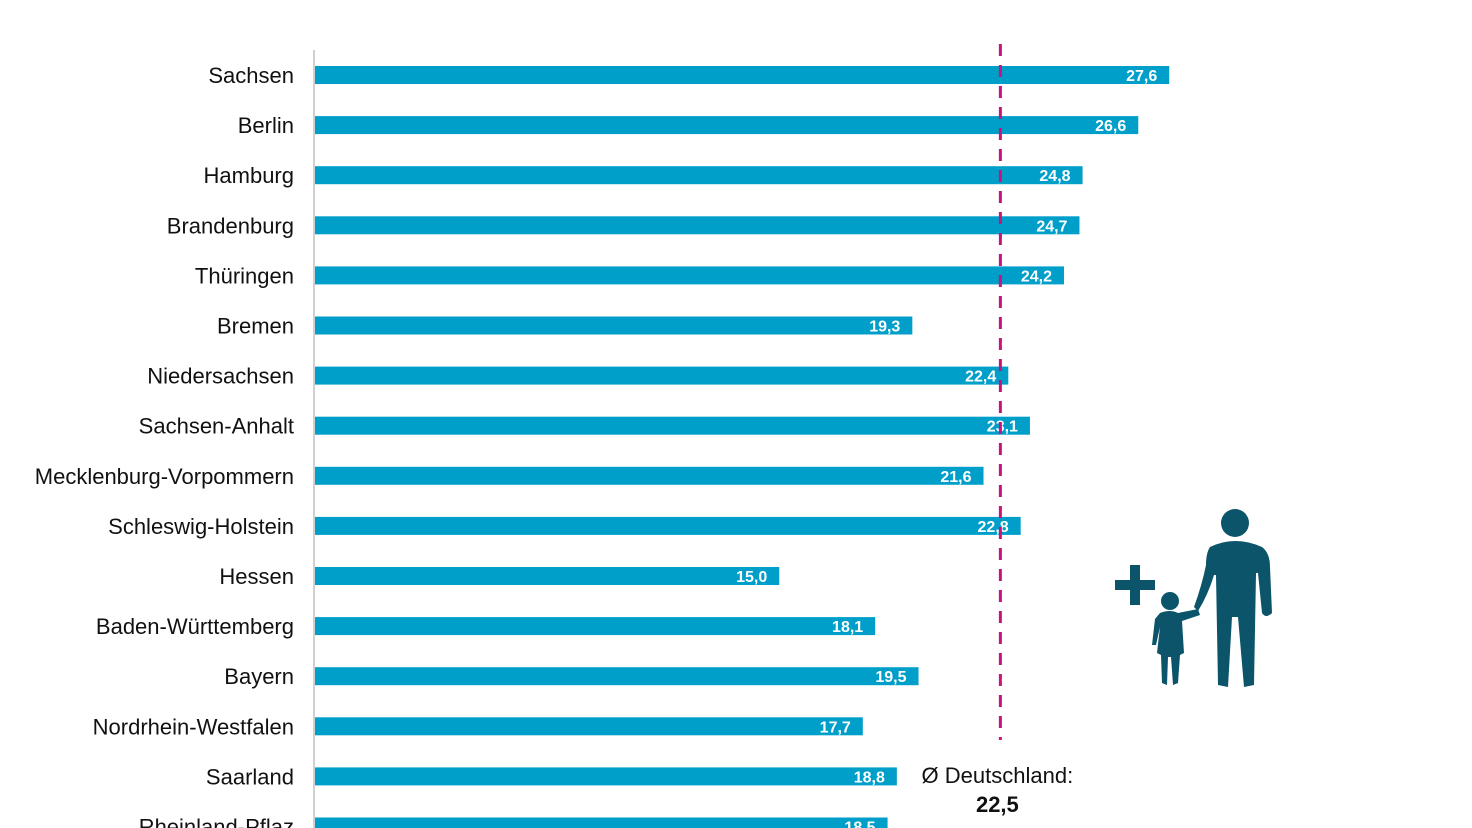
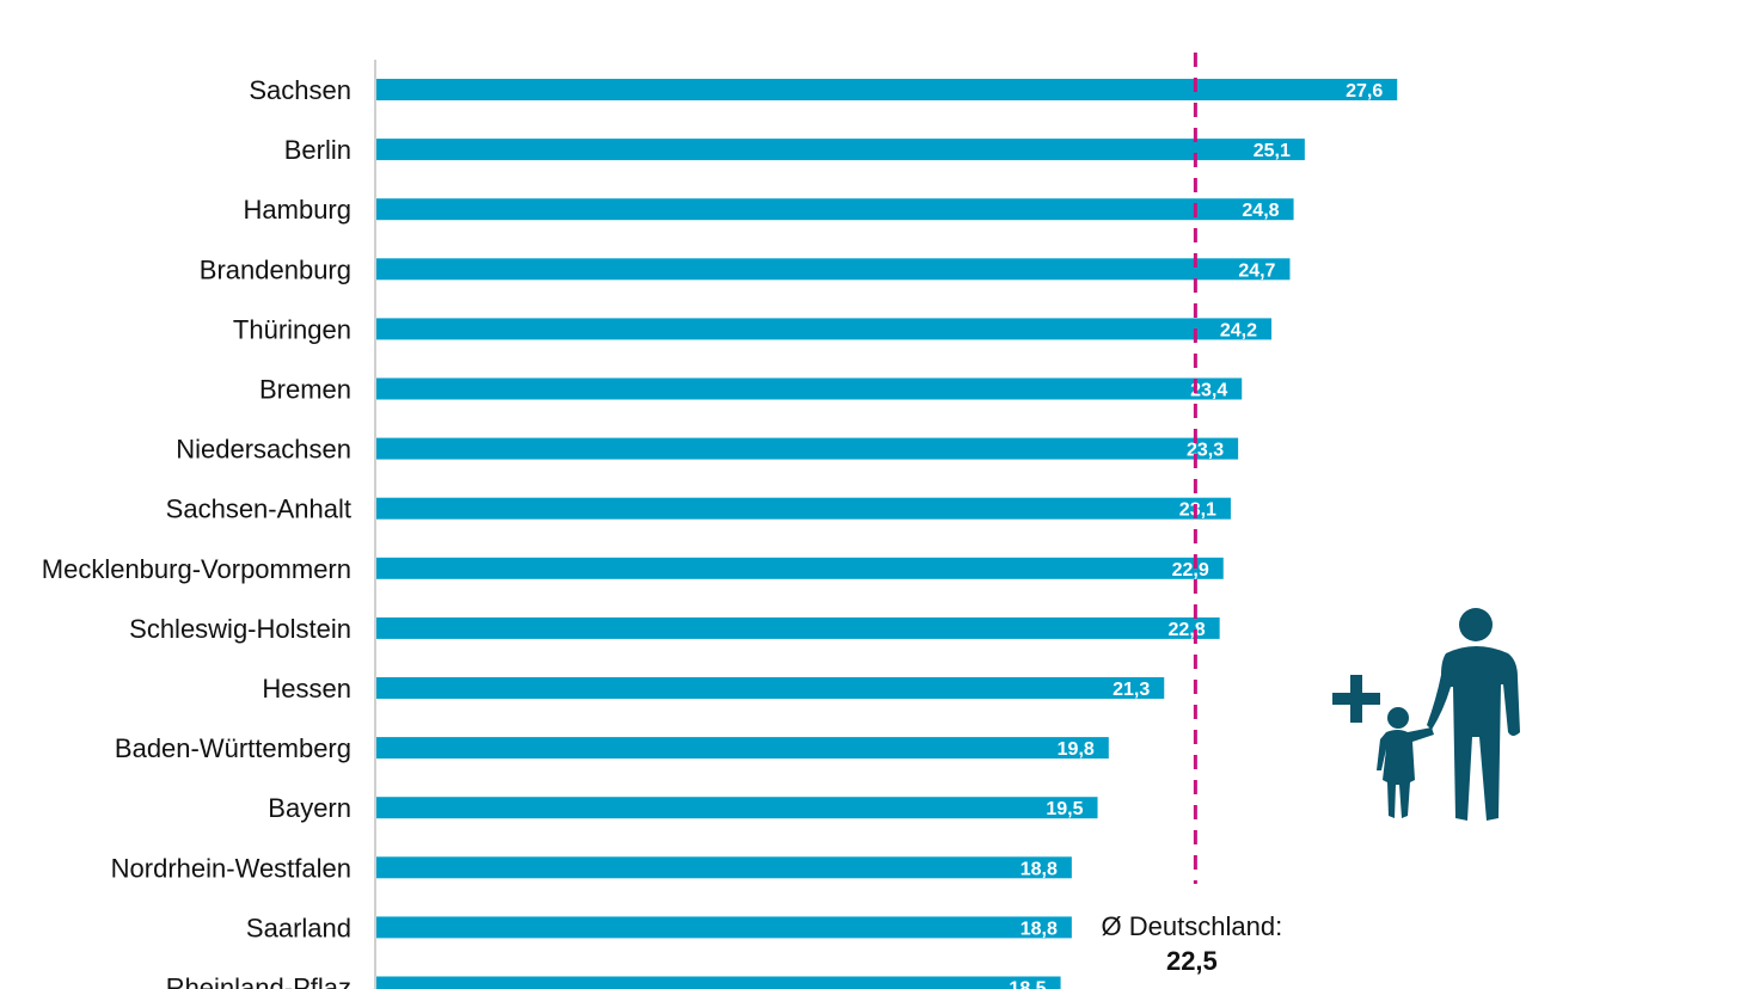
Berlin: 26,6 -> 25,1
Bremen: 19,3 -> 23,4
Niedersachsen: 22,4 -> 23,3
Mecklenburg-Vorpommern: 21,6 -> 22,9
Hessen: 15,0 -> 21,3
Baden-Württemberg: 18,1 -> 19,8
Nordrhein-Westfalen: 17,7 -> 18,8
